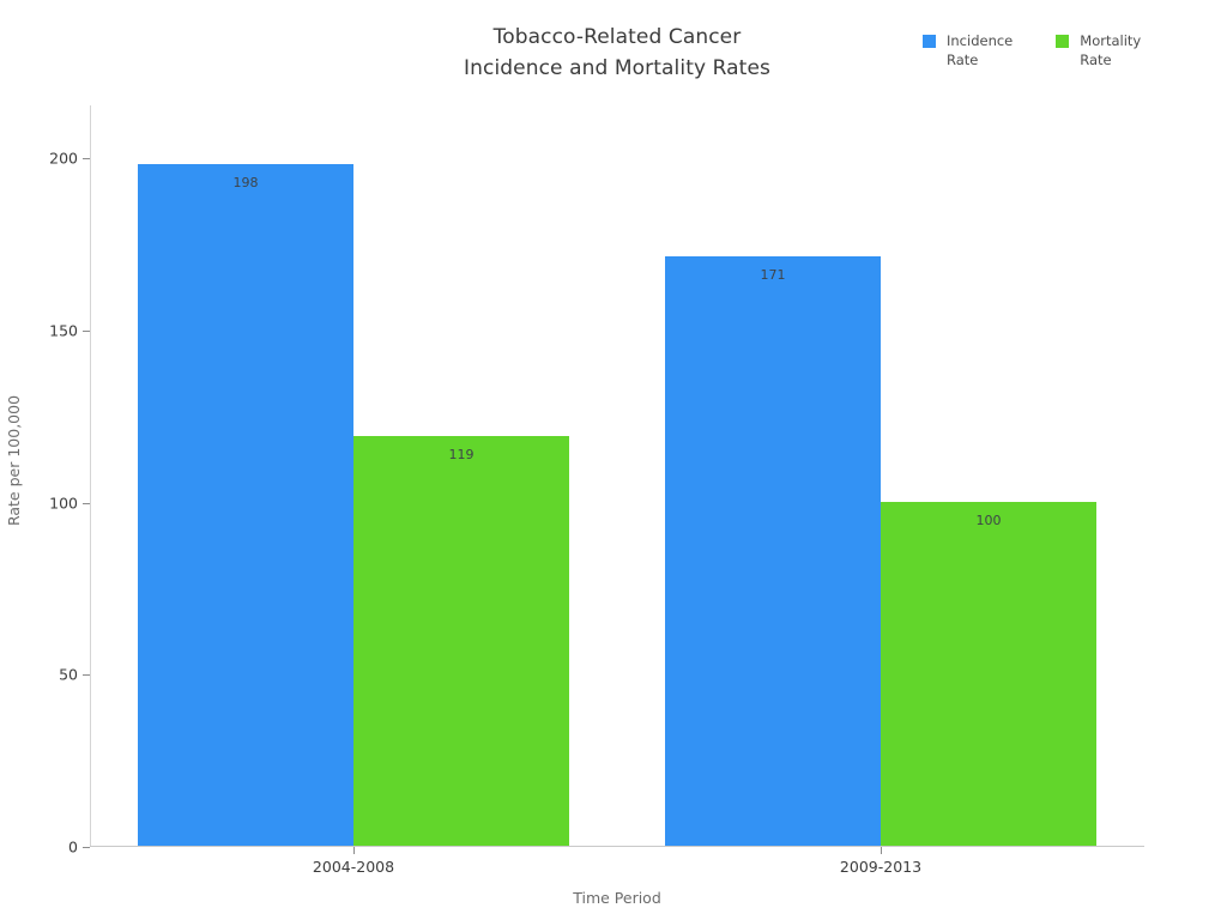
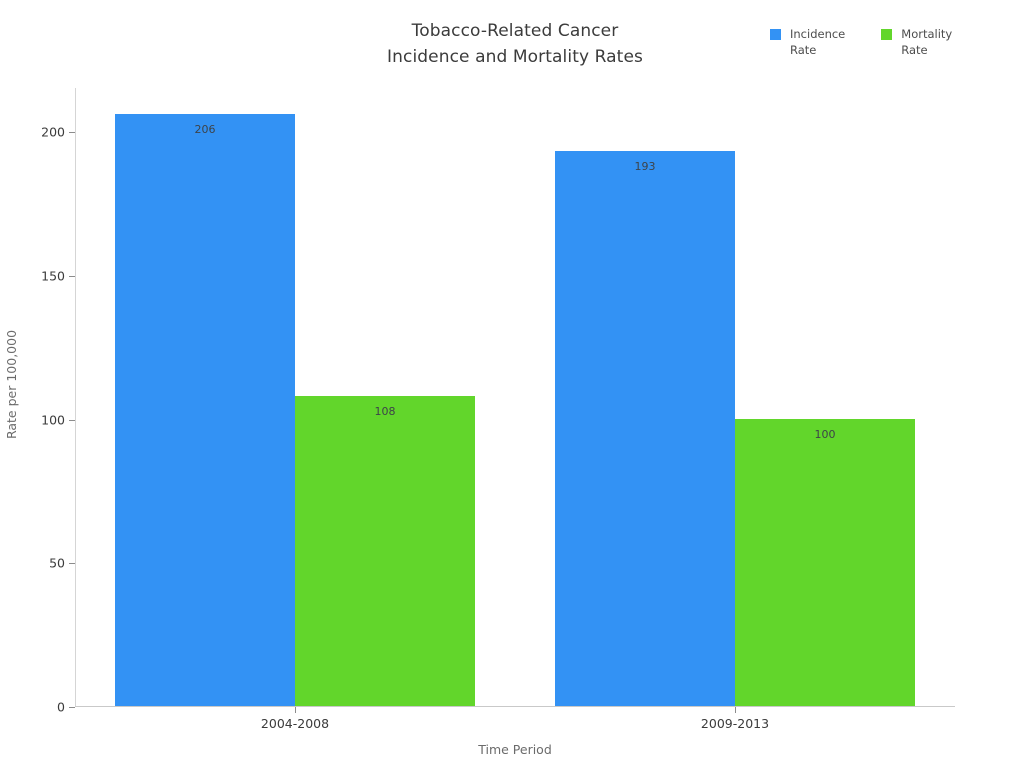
Incidence Rate/2004-2008: 198 -> 206
Mortality Rate/2004-2008: 119 -> 108
Incidence Rate/2009-2013: 171 -> 193
